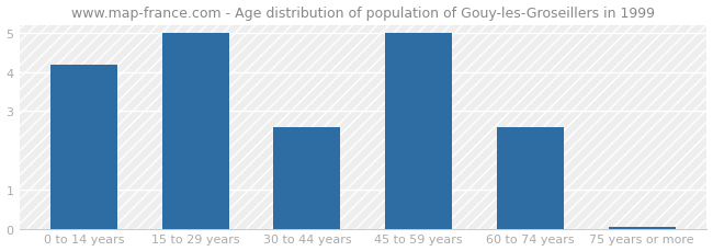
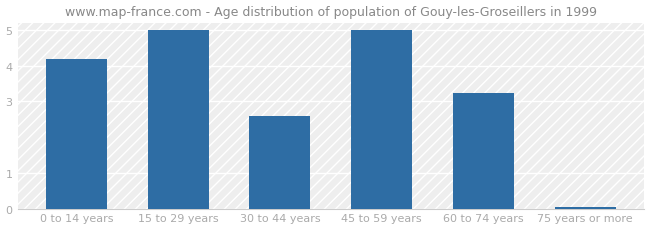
60 to 74 years: 2.60 -> 3.25
